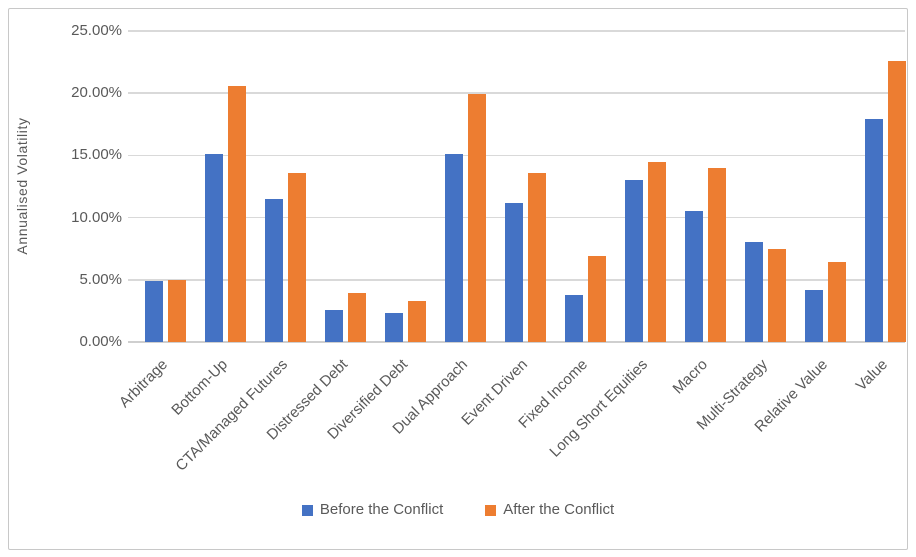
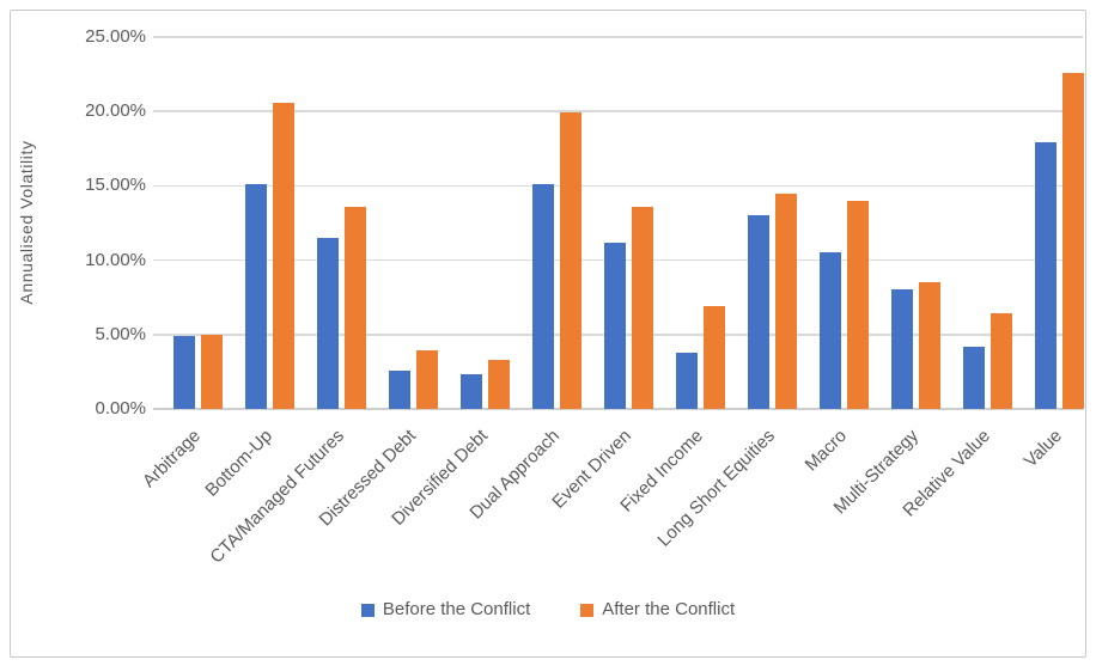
After the Conflict/Multi-Strategy: 7.5% -> 8.5%
